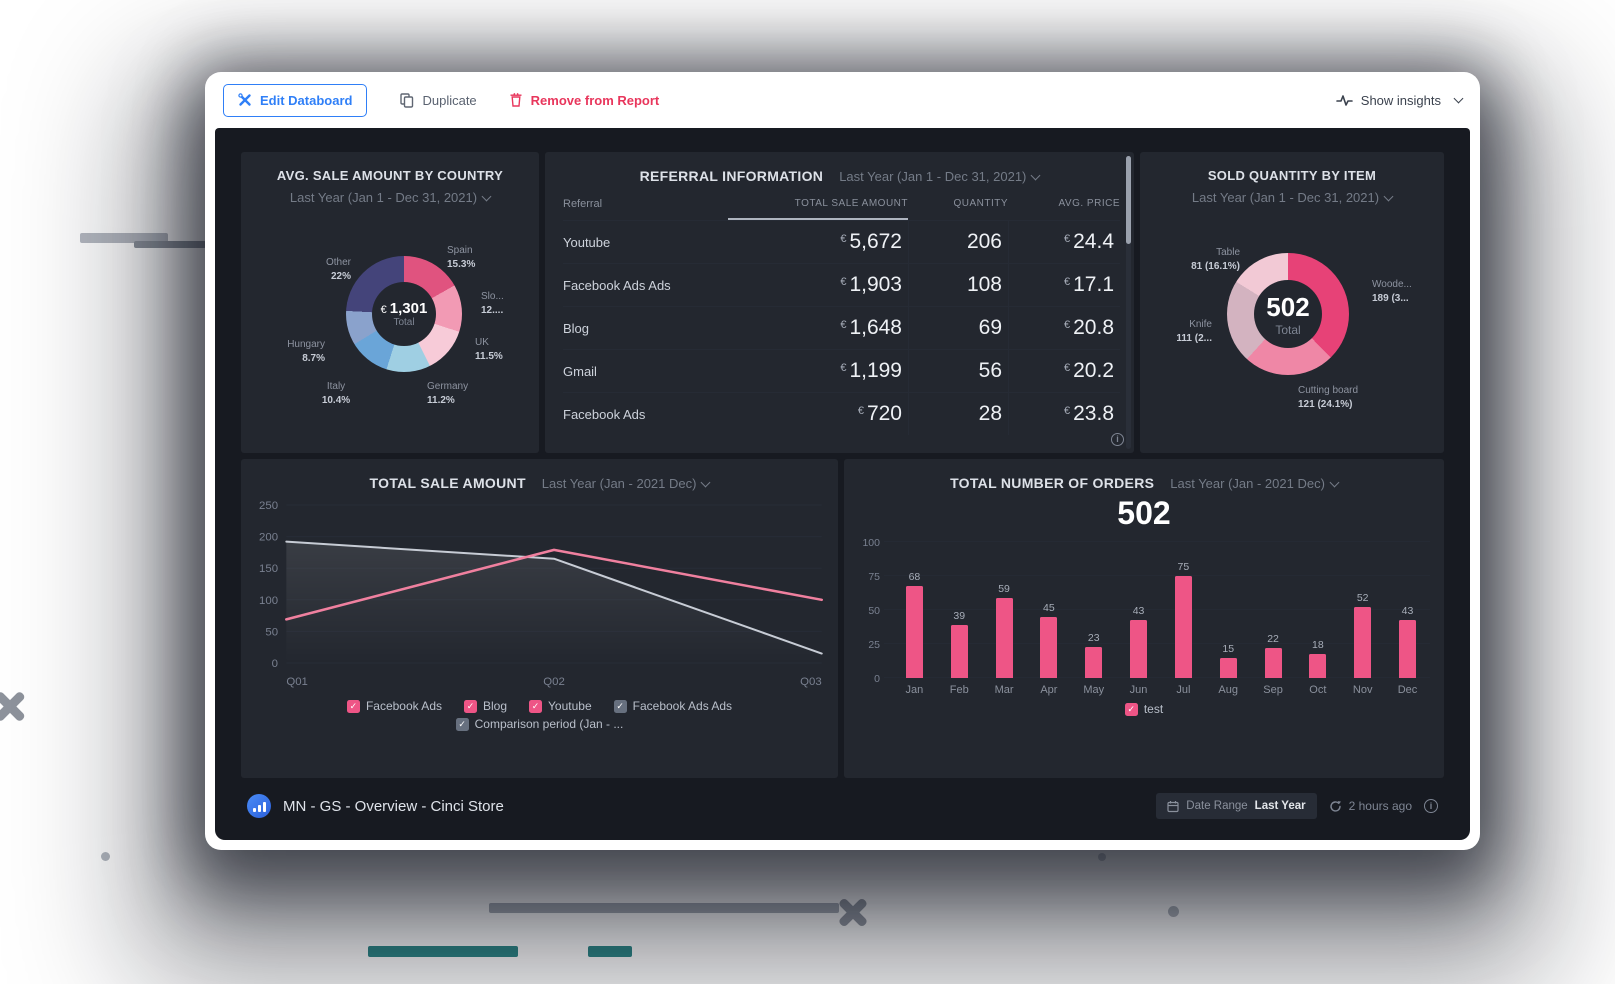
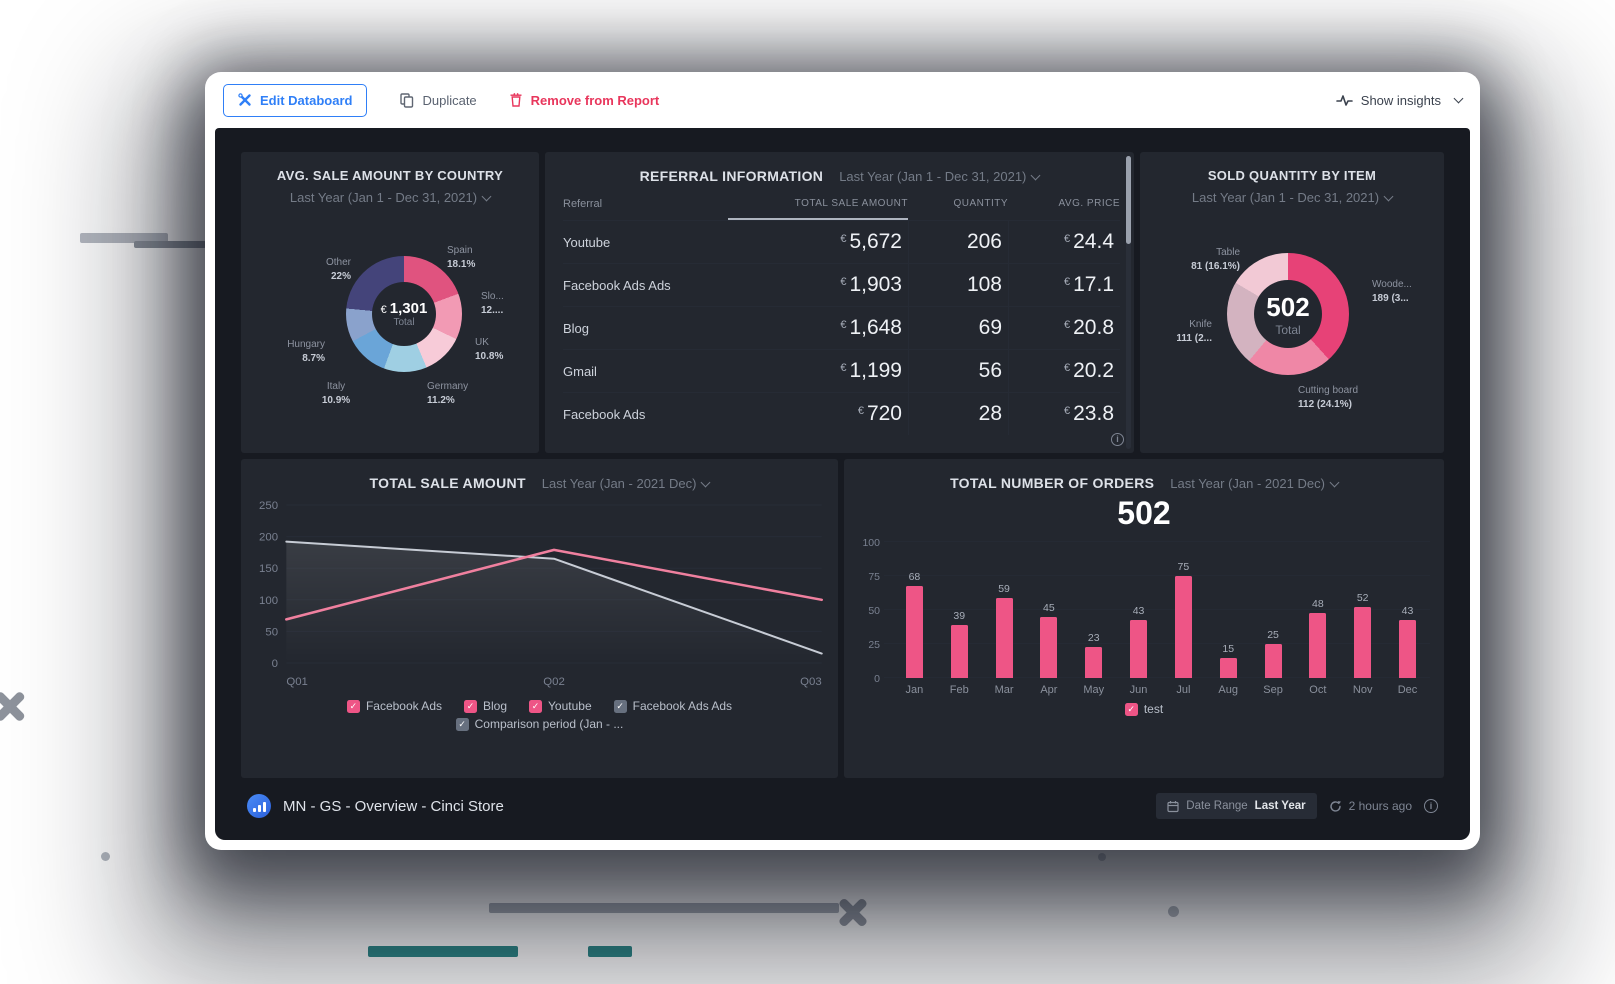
AVG. SALE AMOUNT BY COUNTRY/Spain: 15.3% -> 18.1%
AVG. SALE AMOUNT BY COUNTRY/UK: 11.5% -> 10.8%
AVG. SALE AMOUNT BY COUNTRY/Italy: 10.4% -> 10.9%
SOLD QUANTITY BY ITEM/Cutting board: 121 -> 112
TOTAL NUMBER OF ORDERS/Sep: 22 -> 25
TOTAL NUMBER OF ORDERS/Oct: 18 -> 48
